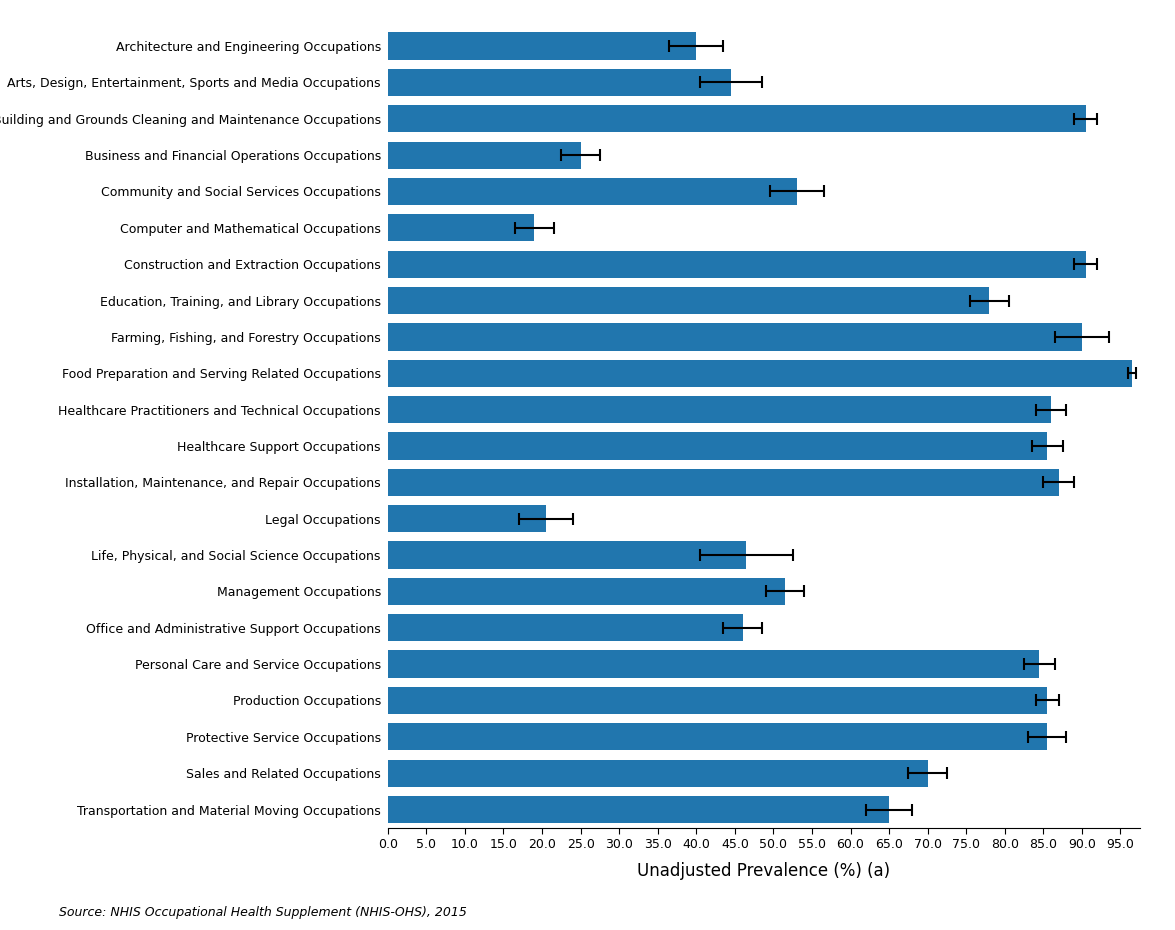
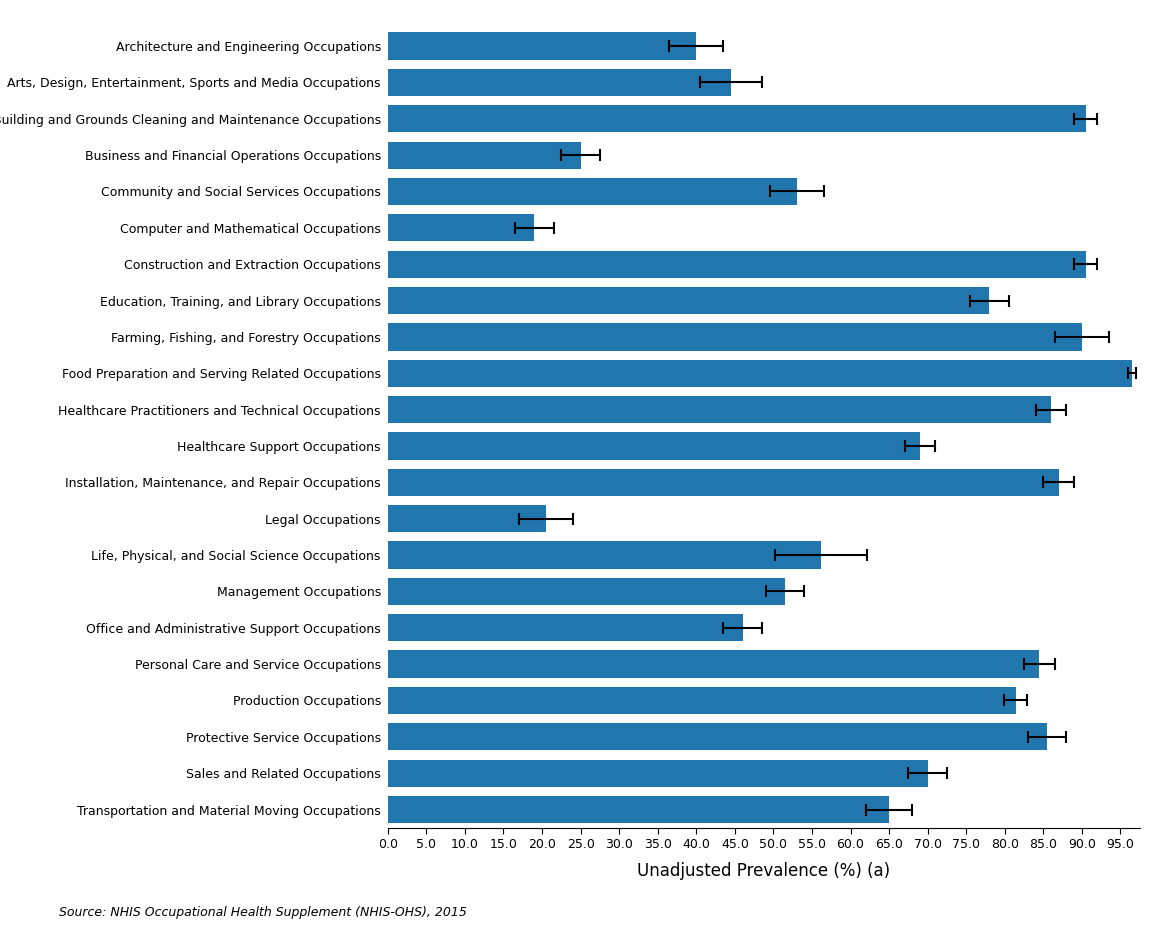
Healthcare Support Occupations: 85.5 -> 69.0
Life, Physical, and Social Science Occupations: 46.5 -> 56.2
Production Occupations: 85.5 -> 81.4
